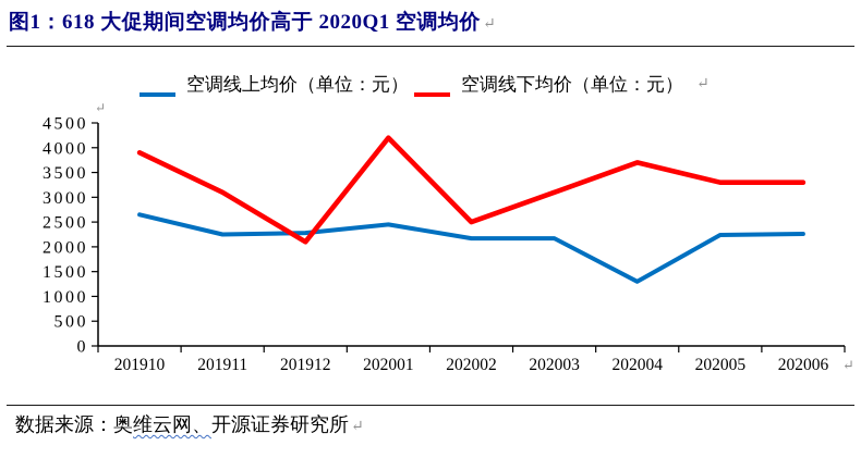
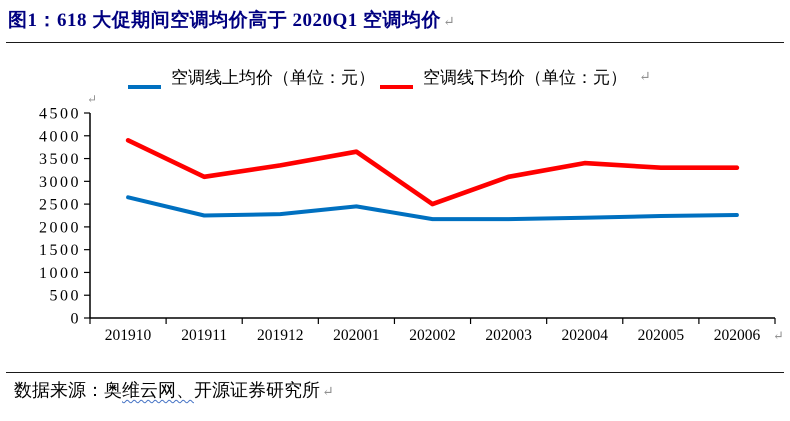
空调线下均价（单位：元）/201912: 2100 -> 3400
空调线下均价（单位：元）/202001: 4200 -> 3600
空调线上均价（单位：元）/202004: 1300 -> 2200
空调线下均价（单位：元）/202004: 3700 -> 3400
